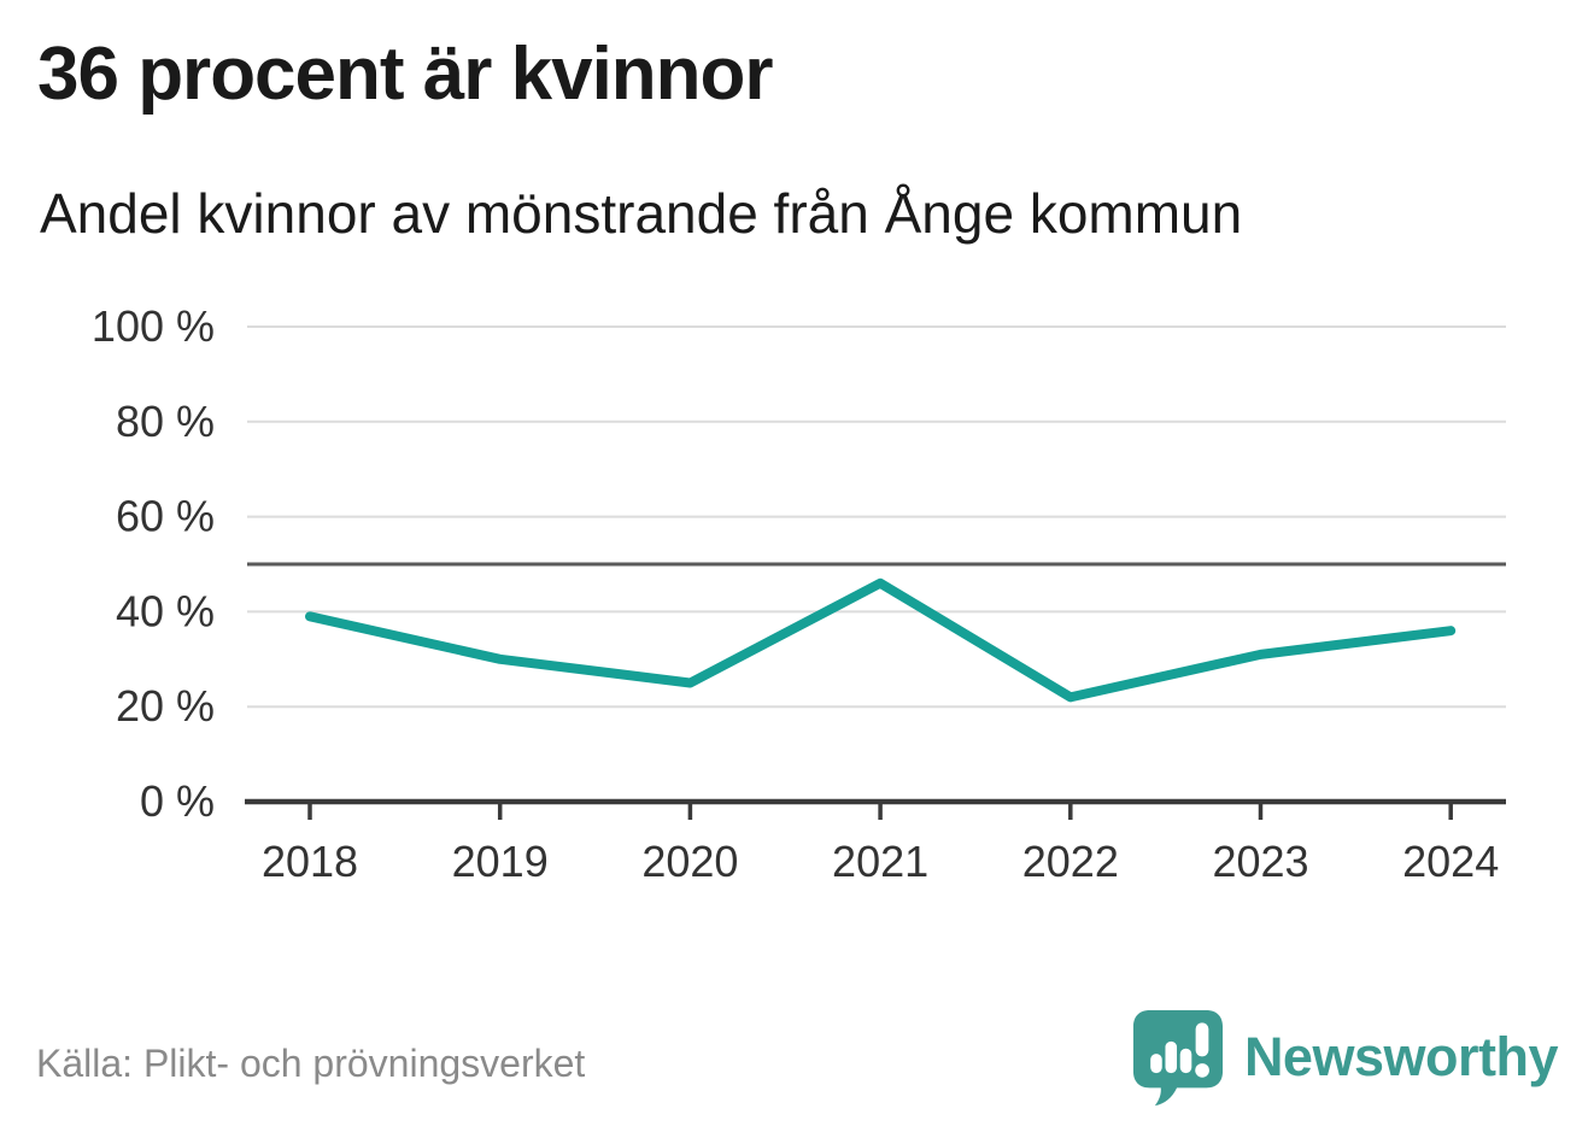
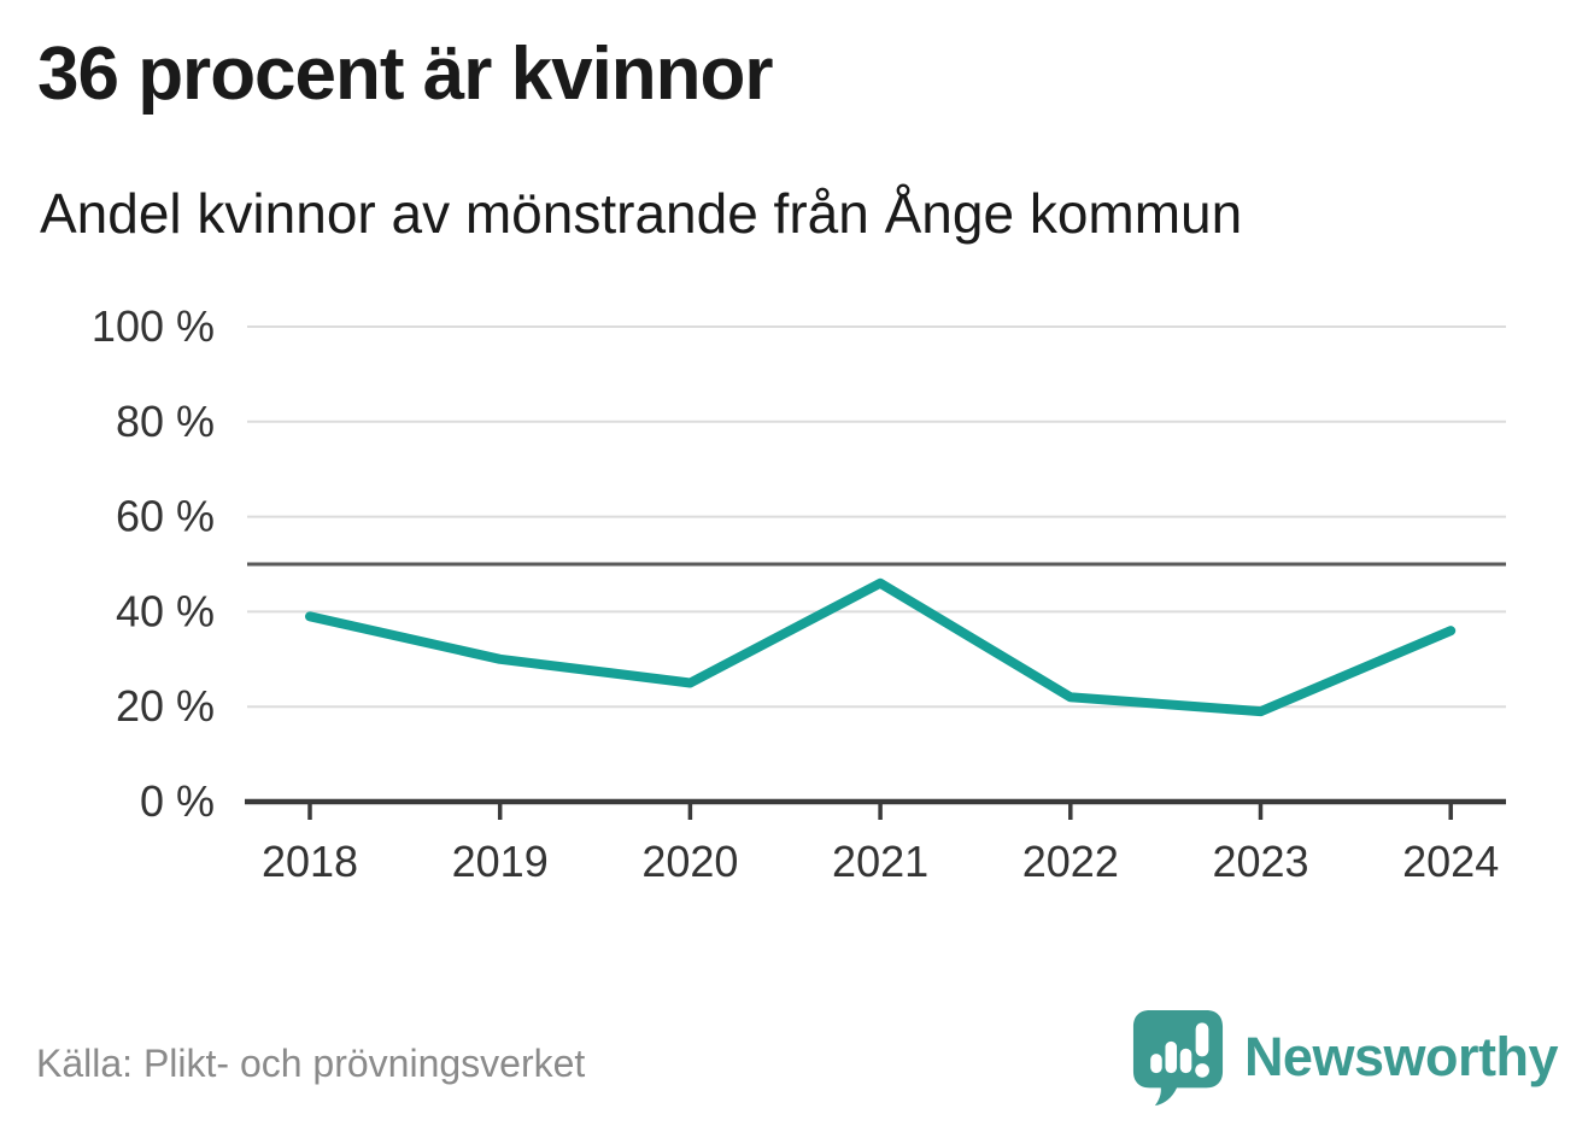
2023: 31% -> 19%
